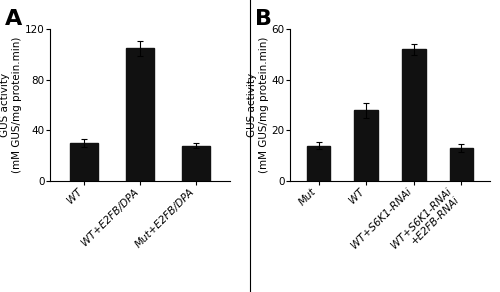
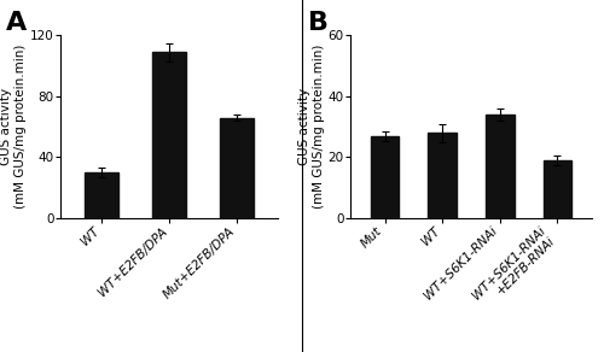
WT+E2FB/DPA: 105 -> 109
Mut+E2FB/DPA: 28 -> 66
Mut: 14 -> 27
WT+S6K1-RNAi: 52 -> 34
WT+S6K1-RNAi +E2FB-RNAi: 13 -> 19
